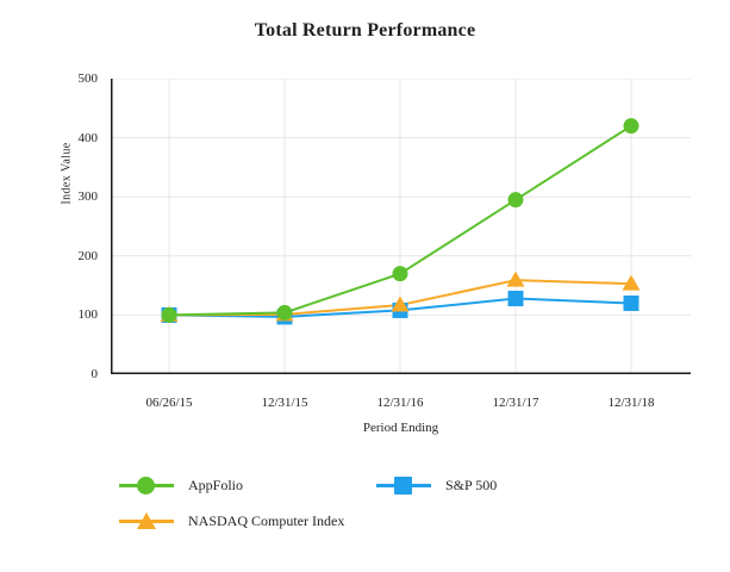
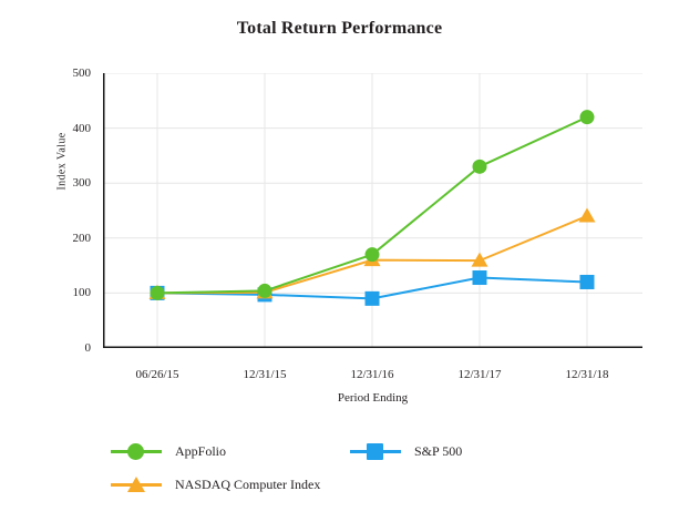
S&P 500/12/31/16: 110 -> 90
NASDAQ Computer Index/12/31/16: 120 -> 160
AppFolio/12/31/17: 300 -> 330
NASDAQ Computer Index/12/31/18: 150 -> 240
